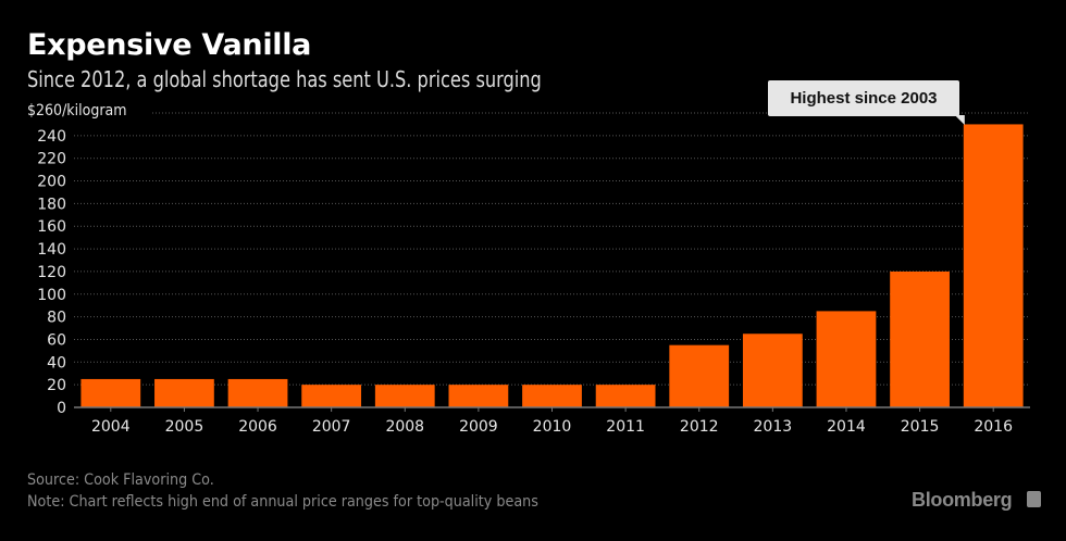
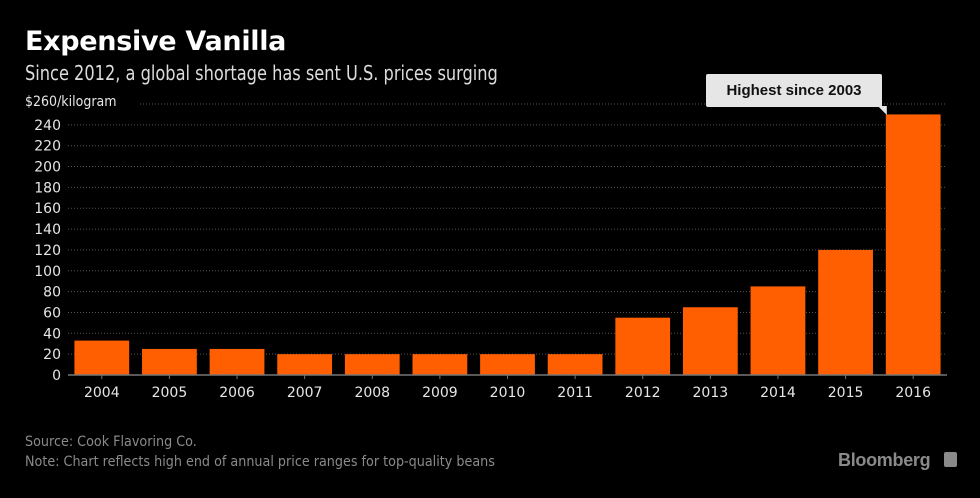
2004: 25 -> 33
